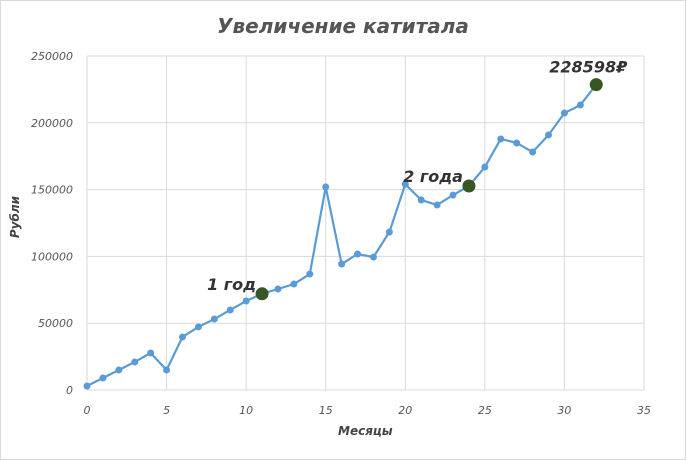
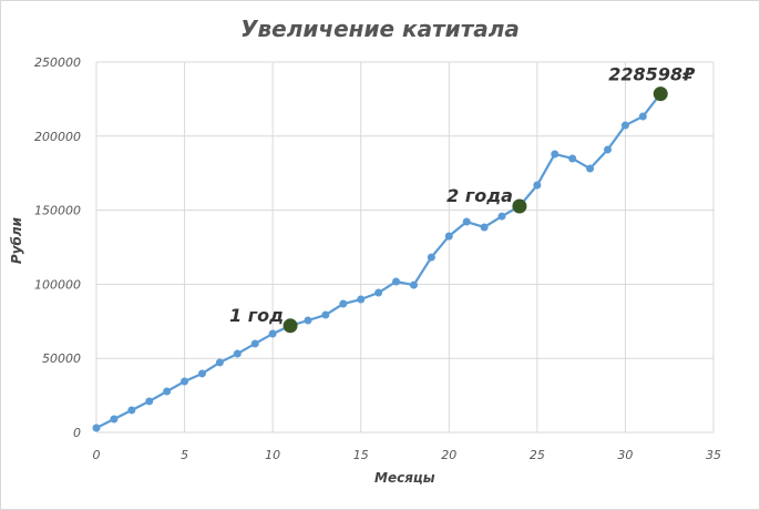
5: 15000 -> 34000
15: 152000 -> 90000
20: 154000 -> 132000
